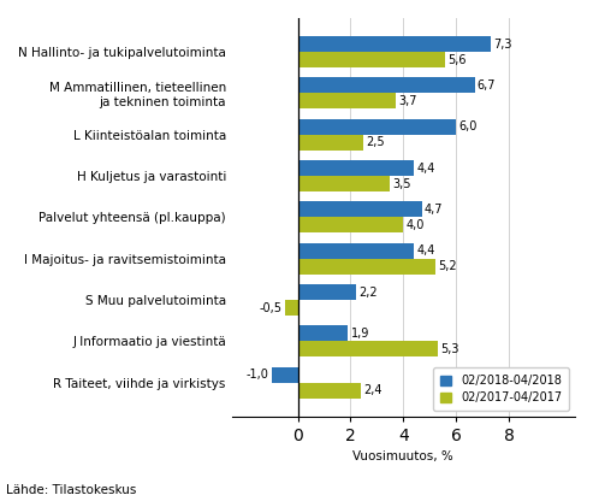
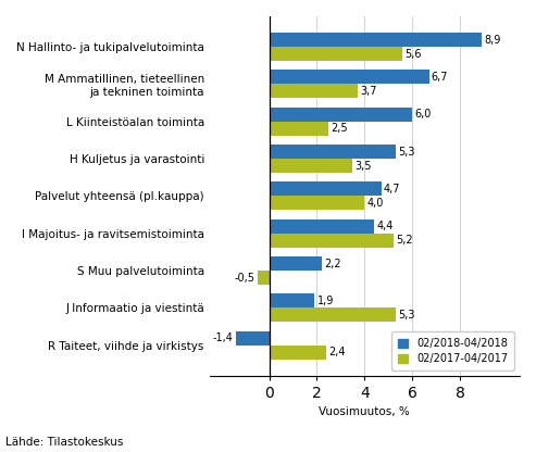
02/2018-04/2018/N Hallinto- ja tukipalvelutoiminta: 7,3 -> 8,9
02/2018-04/2018/H Kuljetus ja varastointi: 4,4 -> 5,3
02/2018-04/2018/R Taiteet, viihde ja virkistys: -1,0 -> -1,4
